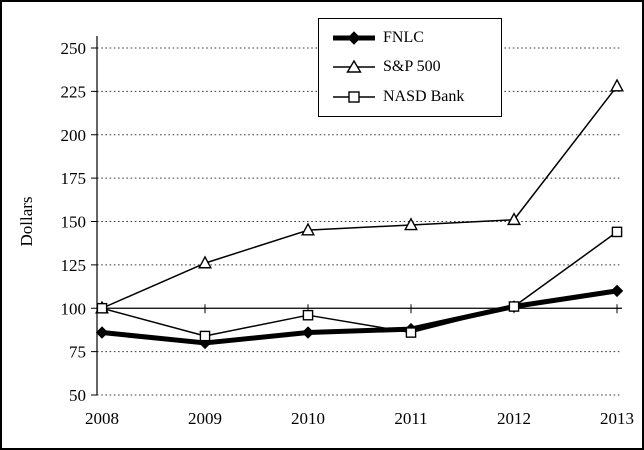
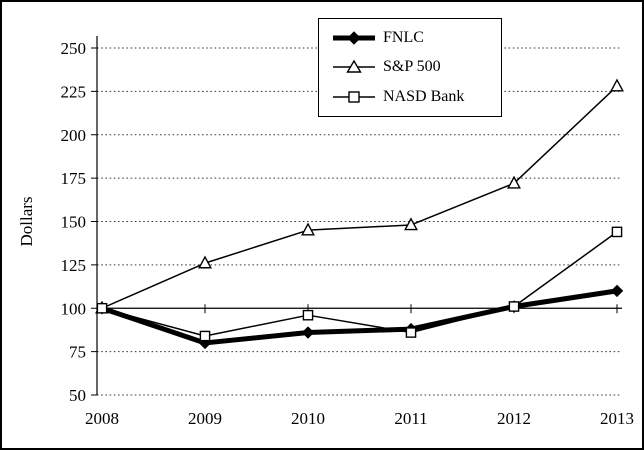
FNLC/2008: 86 -> 100
S&P 500/2012: 151 -> 172
